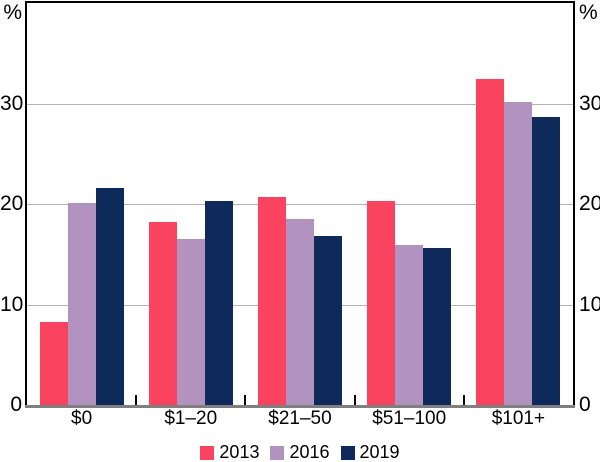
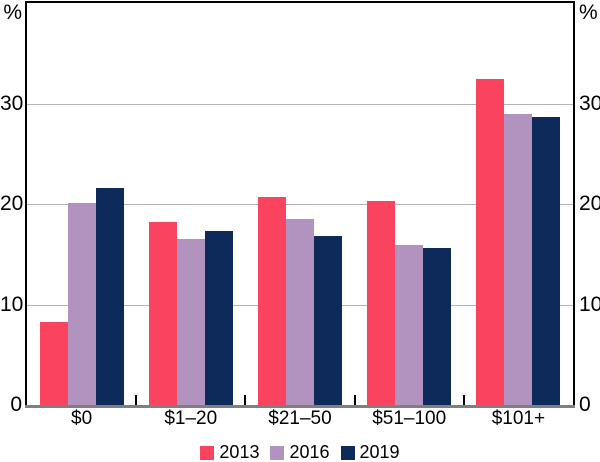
2019/$1–20: 20.3 -> 17.3
2016/$101+: 30.2 -> 29.0
